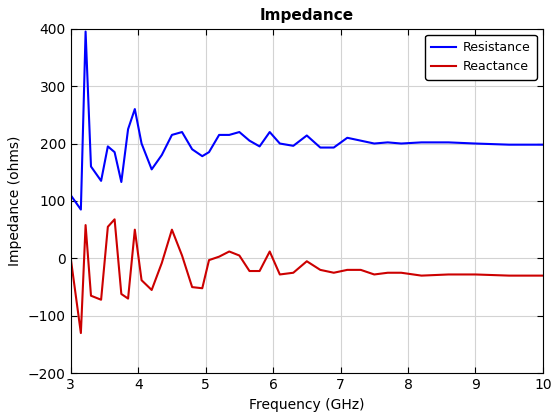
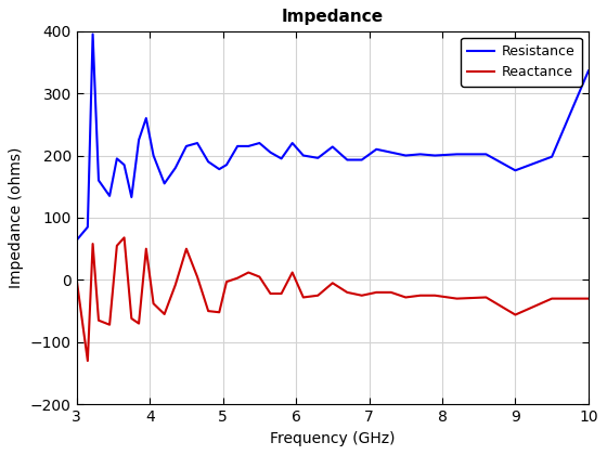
Resistance/3: 110 -> 64
Resistance/9: 200 -> 176
Reactance/9: -28 -> -56
Resistance/10: 198 -> 336
